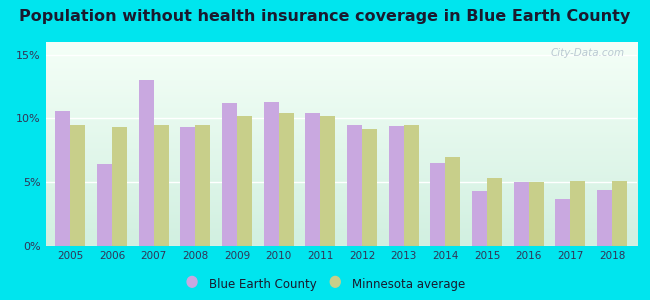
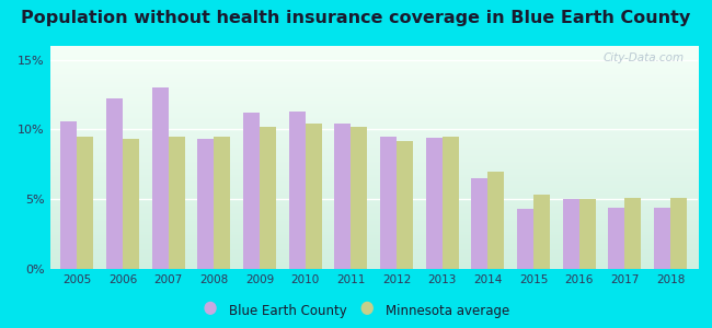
Blue Earth County/2006: 6.4% -> 12.2%
Blue Earth County/2017: 3.7% -> 4.4%
